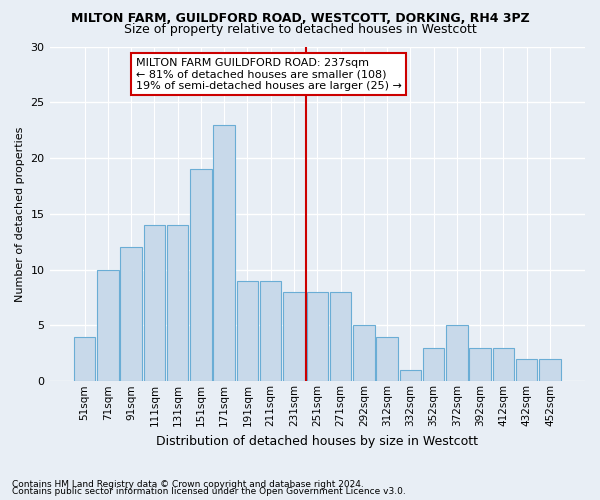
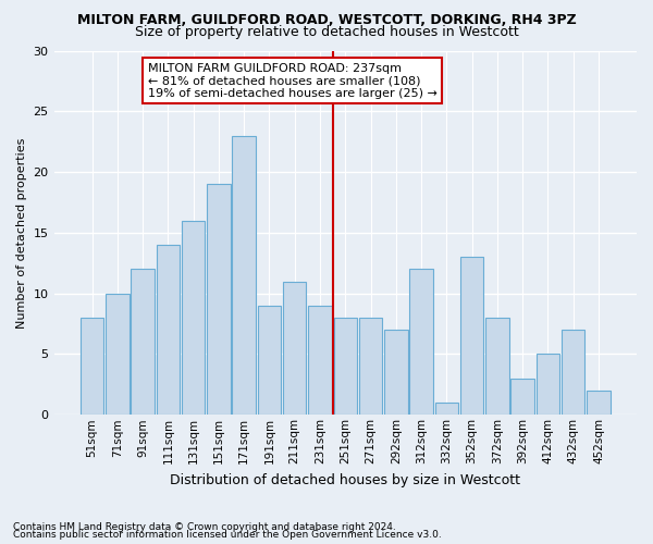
51sqm: 4 -> 8
131sqm: 14 -> 16
211sqm: 9 -> 11
231sqm: 8 -> 9
292sqm: 5 -> 7
312sqm: 4 -> 12
352sqm: 3 -> 13
372sqm: 5 -> 8
412sqm: 3 -> 5
432sqm: 2 -> 7
